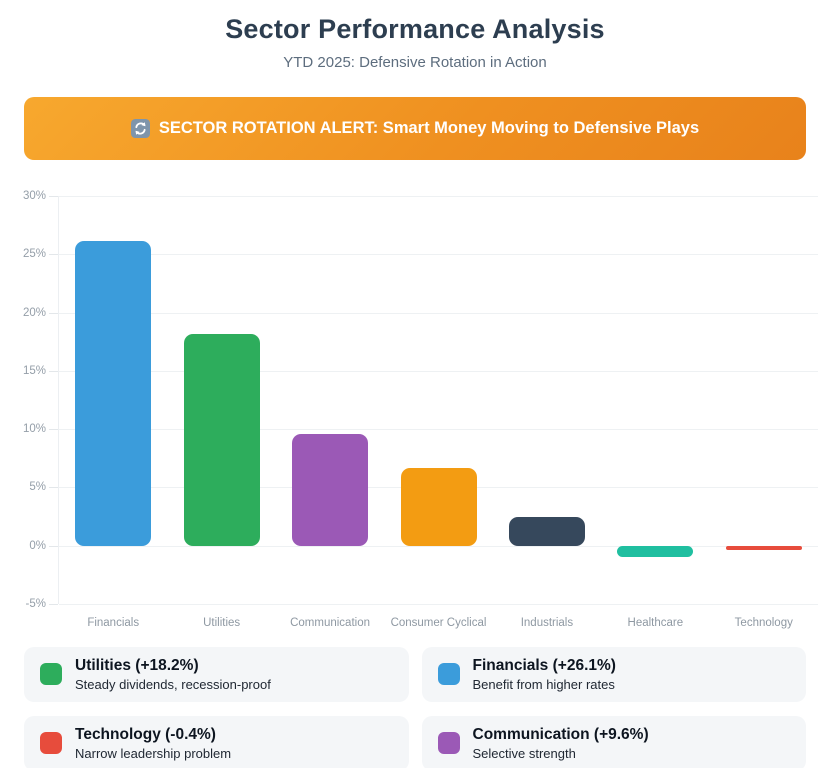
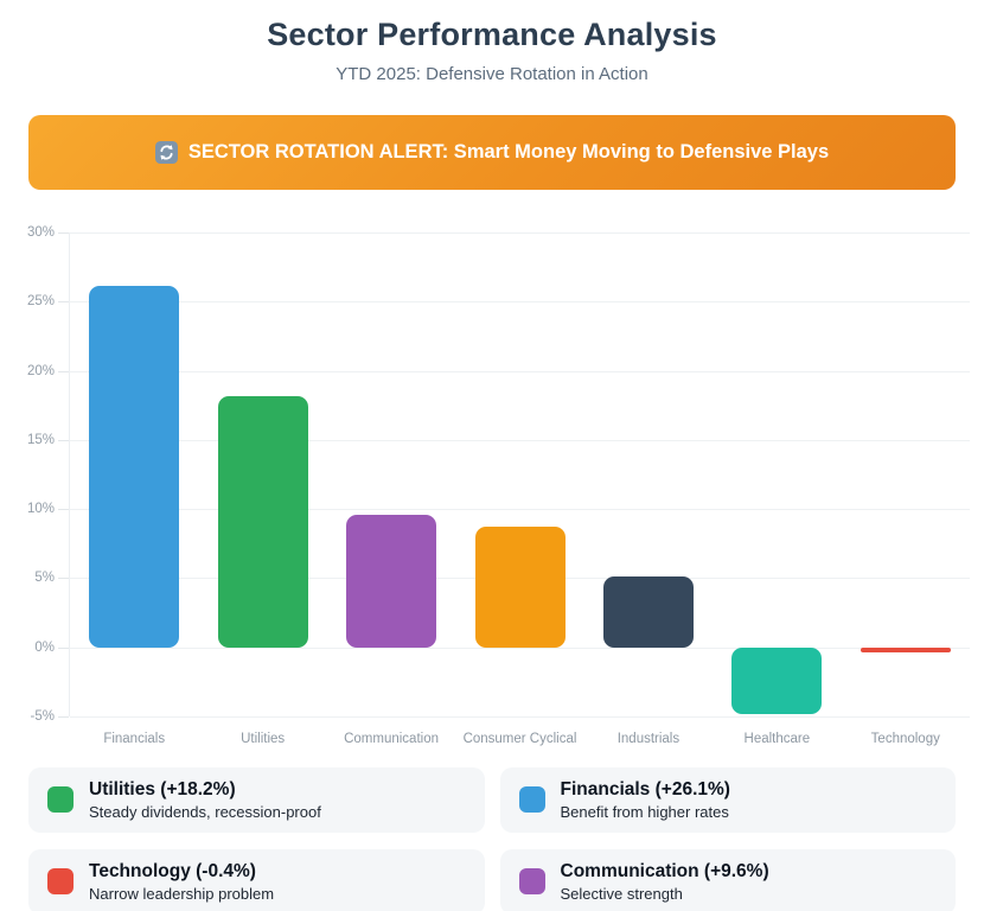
Consumer Cyclical: 6.7% -> 8.7%
Industrials: 2.5% -> 5.1%
Healthcare: -1.0% -> -4.8%
